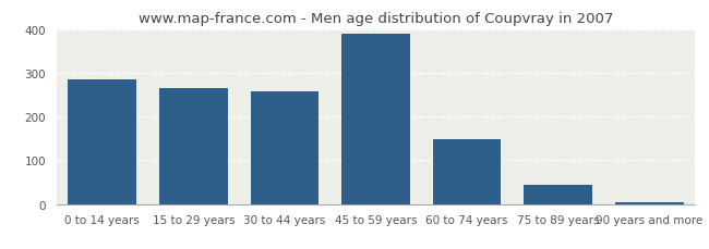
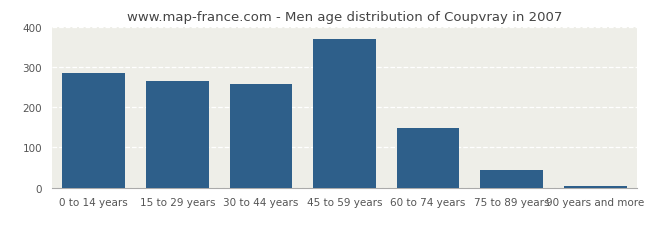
45 to 59 years: 390 -> 370
